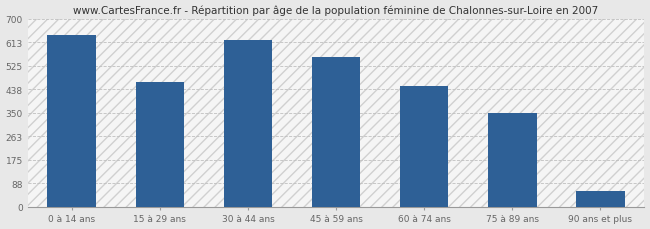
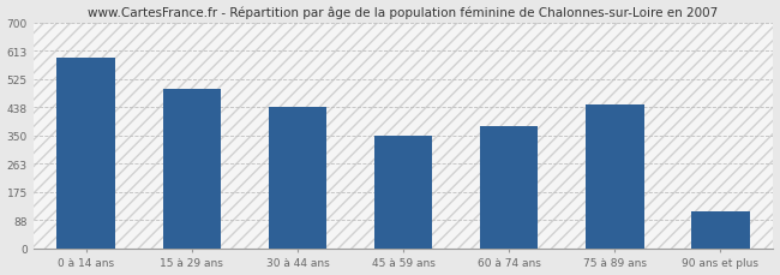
0 à 14 ans: 638 -> 590
15 à 29 ans: 463 -> 495
30 à 44 ans: 622 -> 440
45 à 59 ans: 556 -> 350
60 à 74 ans: 448 -> 380
75 à 89 ans: 350 -> 445
90 ans et plus: 60 -> 115
